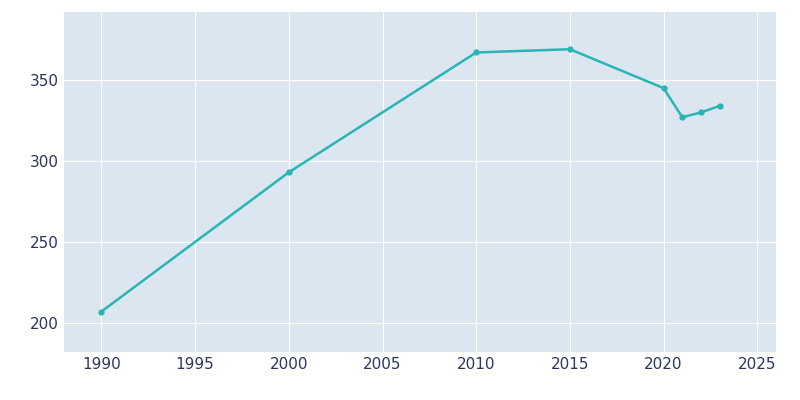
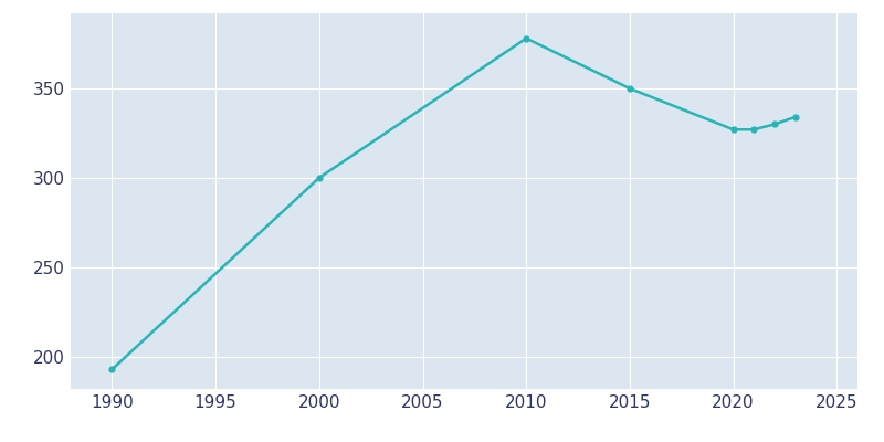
1990: 207 -> 193
2000: 293 -> 300
2010: 367 -> 378
2015: 369 -> 350
2020: 345 -> 327
